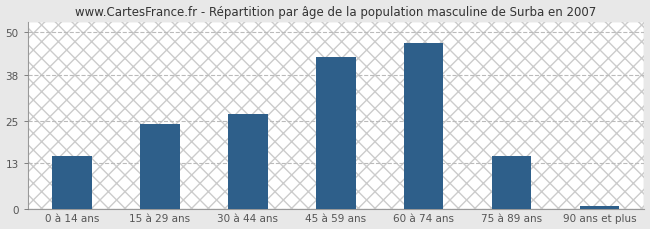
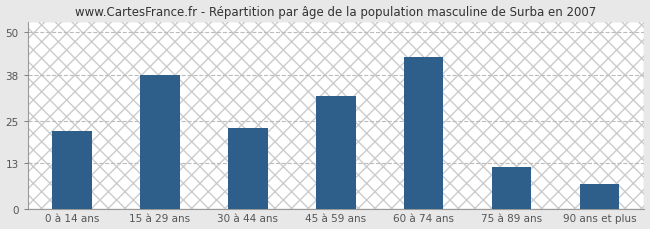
0 à 14 ans: 15 -> 22
15 à 29 ans: 24 -> 38
30 à 44 ans: 27 -> 23
45 à 59 ans: 43 -> 32
60 à 74 ans: 47 -> 43
75 à 89 ans: 15 -> 12
90 ans et plus: 1 -> 7
